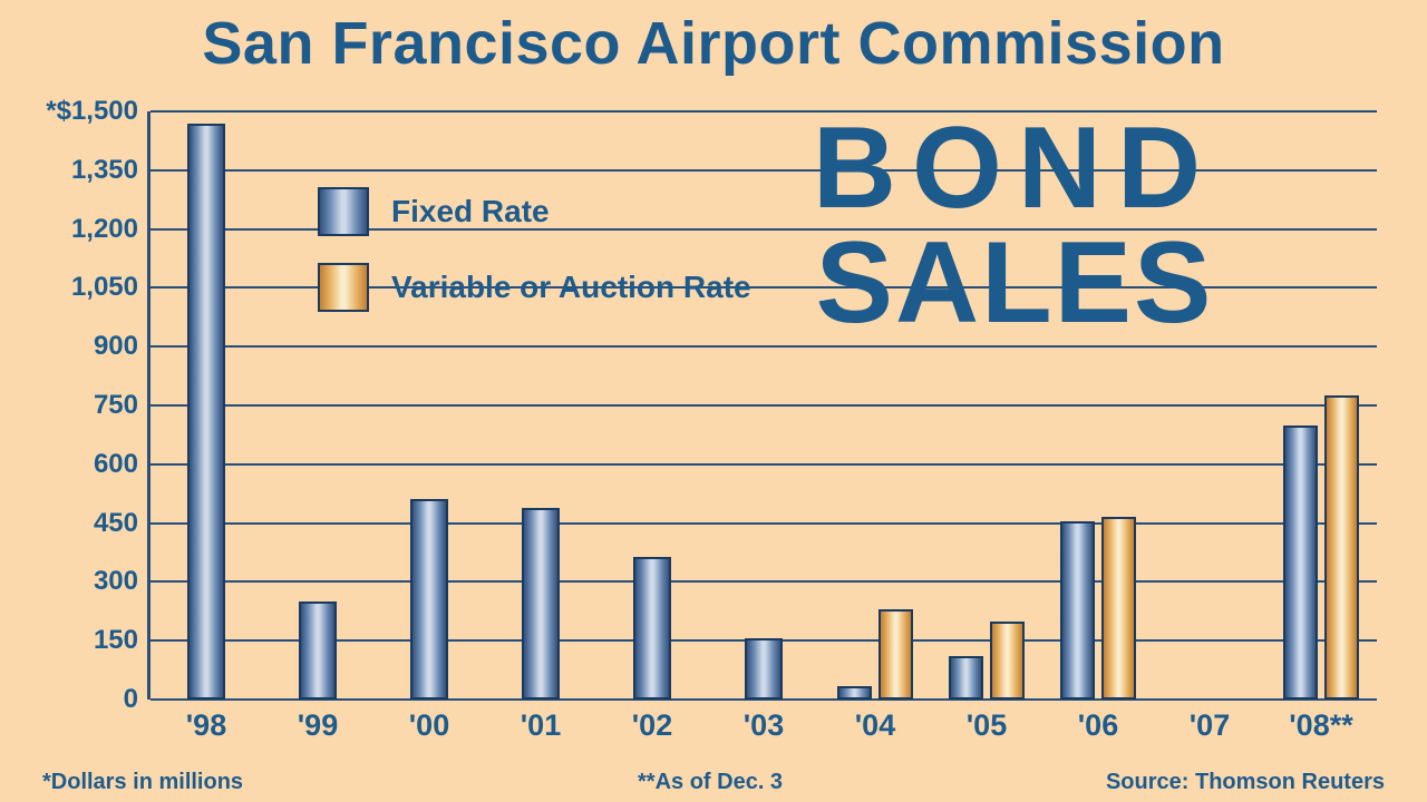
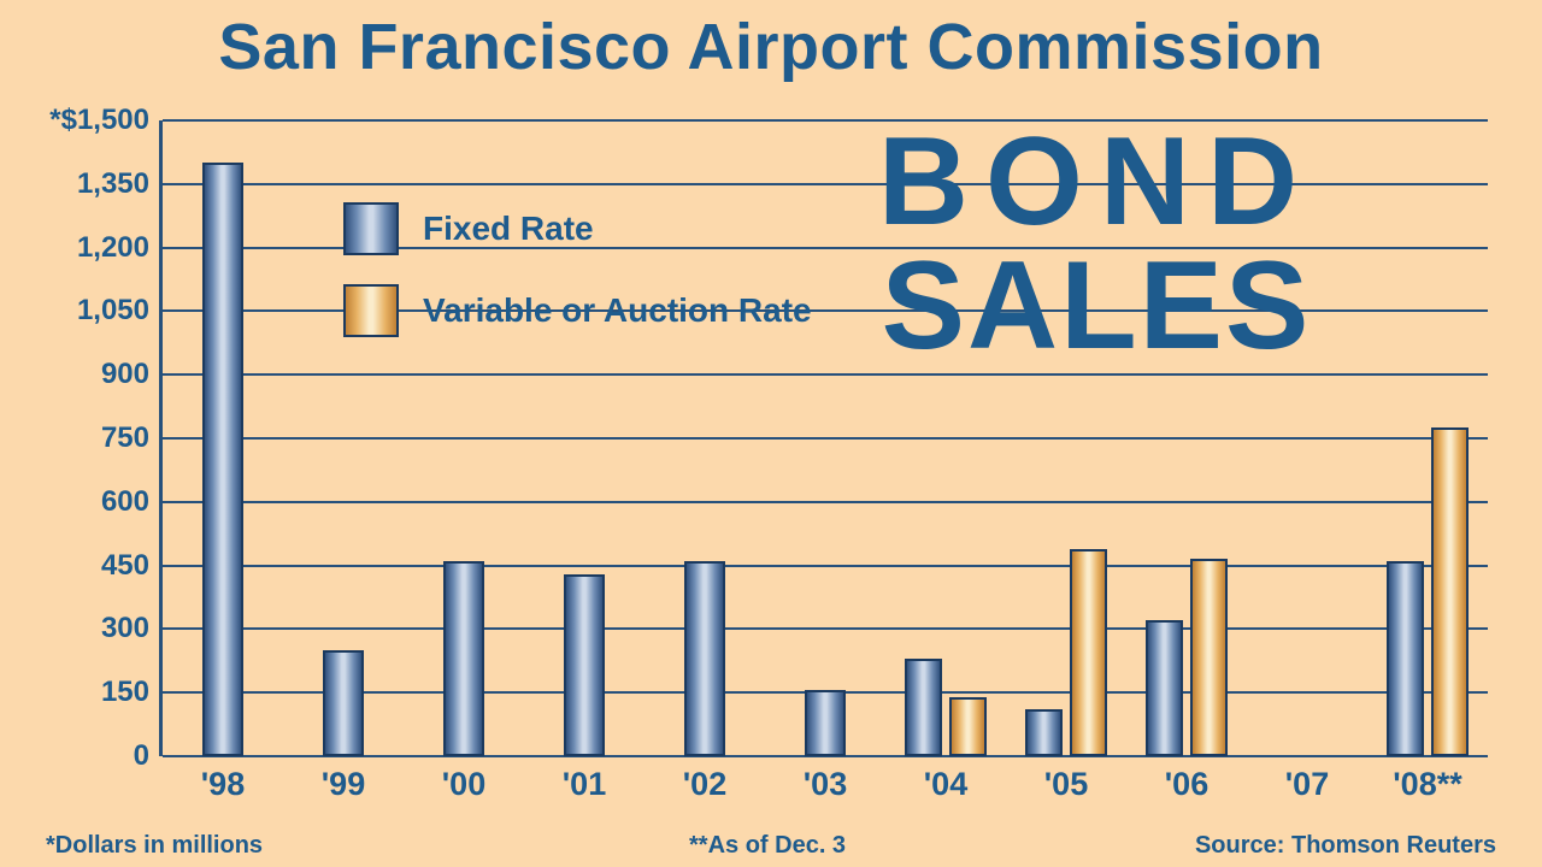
Fixed Rate/'98: 1470 -> 1400
Fixed Rate/'00: 510 -> 460
Fixed Rate/'01: 490 -> 430
Fixed Rate/'02: 360 -> 460
Fixed Rate/'04: 40 -> 230
Variable or Auction Rate/'04: 230 -> 140
Variable or Auction Rate/'05: 200 -> 490
Fixed Rate/'06: 460 -> 320
Fixed Rate/'08**: 700 -> 460
